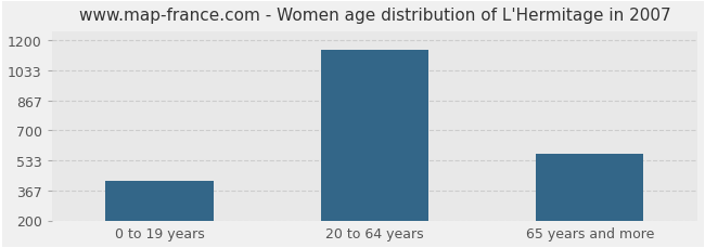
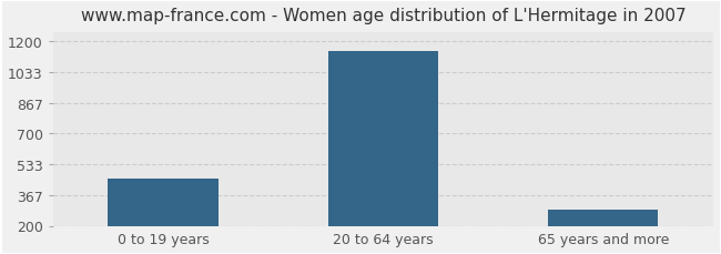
0 to 19 years: 420 -> 450
65 years and more: 570 -> 280
